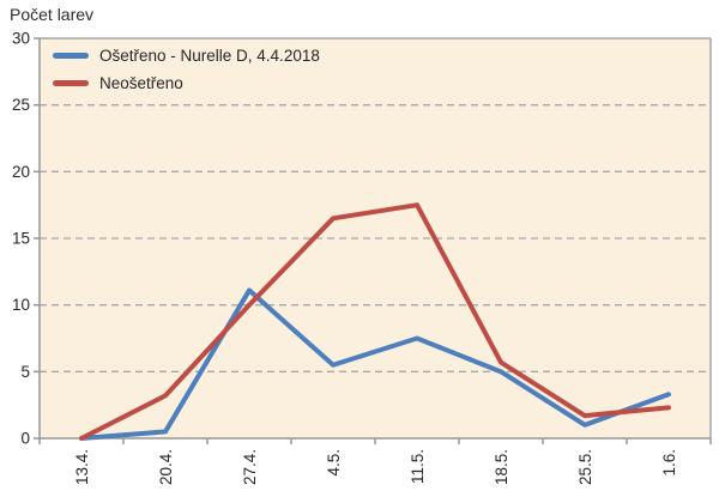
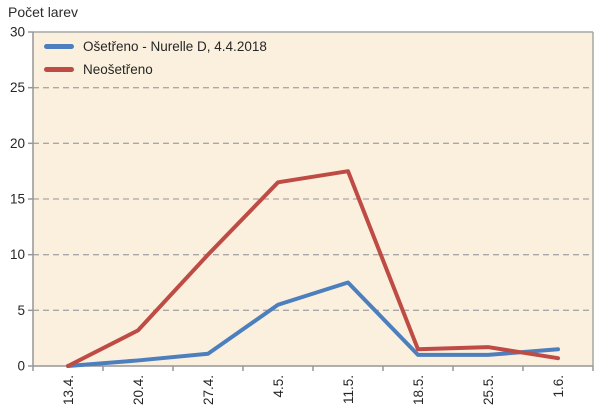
Ošetřeno - Nurelle D, 4.4.2018/27.4.: 11.1 -> 1.1
Ošetřeno - Nurelle D, 4.4.2018/18.5.: 5.0 -> 1.0
Neošetřeno/18.5.: 5.7 -> 1.5
Ošetřeno - Nurelle D, 4.4.2018/1.6.: 3.3 -> 1.5
Neošetřeno/1.6.: 2.3 -> 0.7
